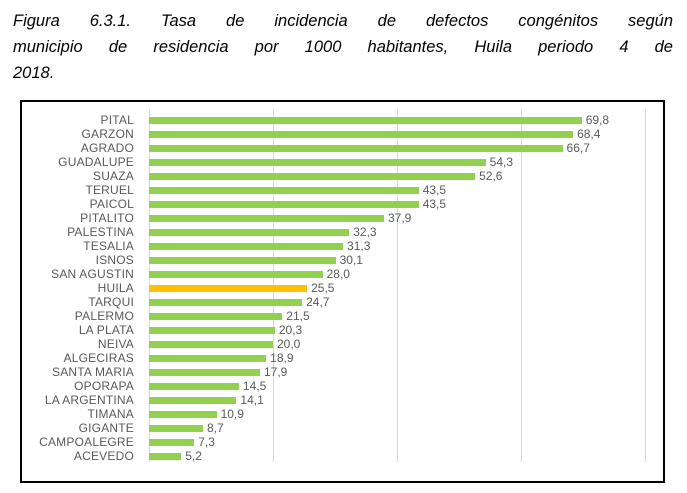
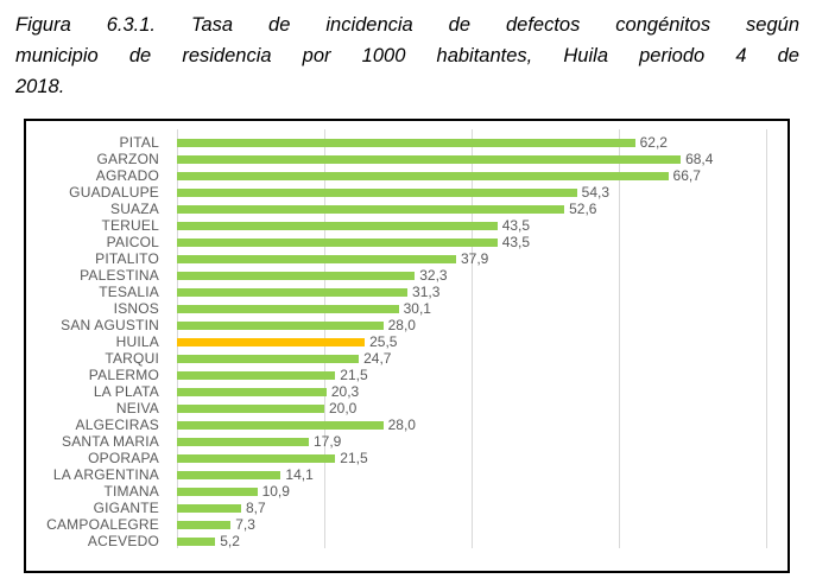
PITAL: 69,8 -> 62,2
ALGECIRAS: 18,9 -> 28,0
OPORAPA: 14,5 -> 21,5
